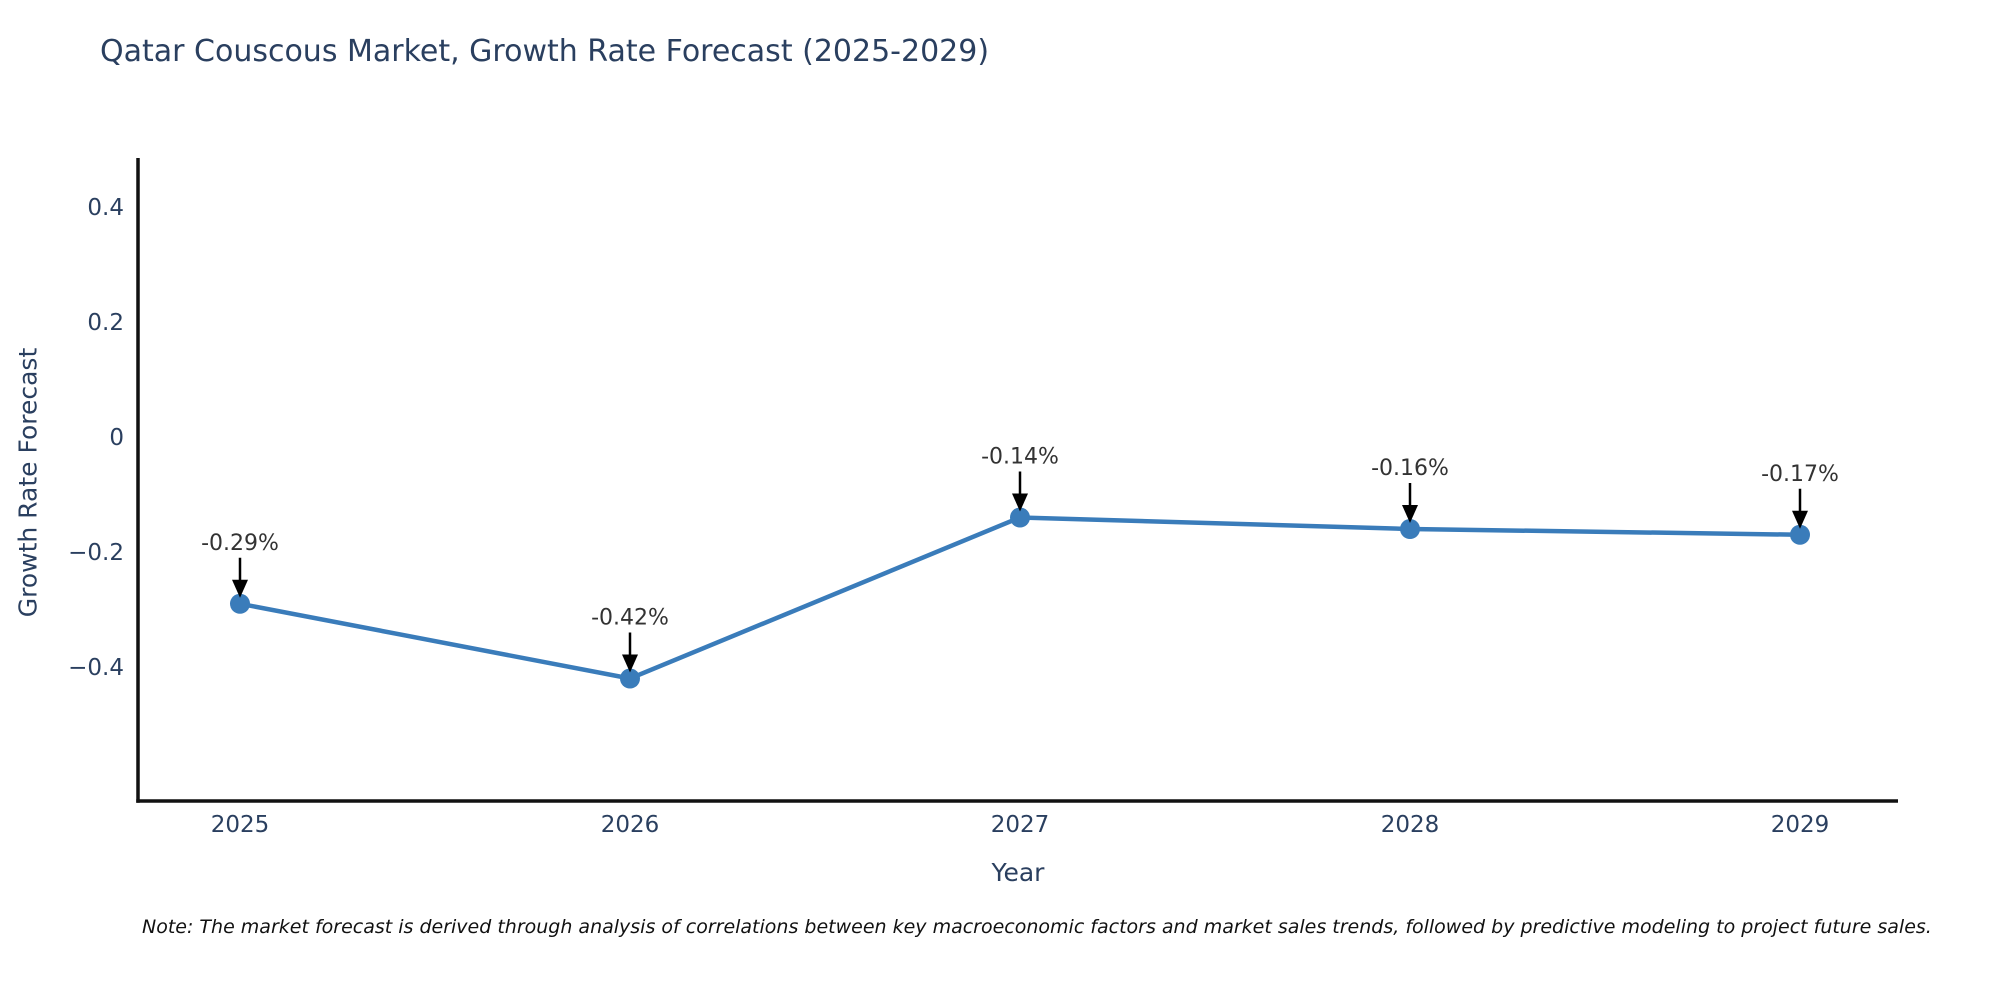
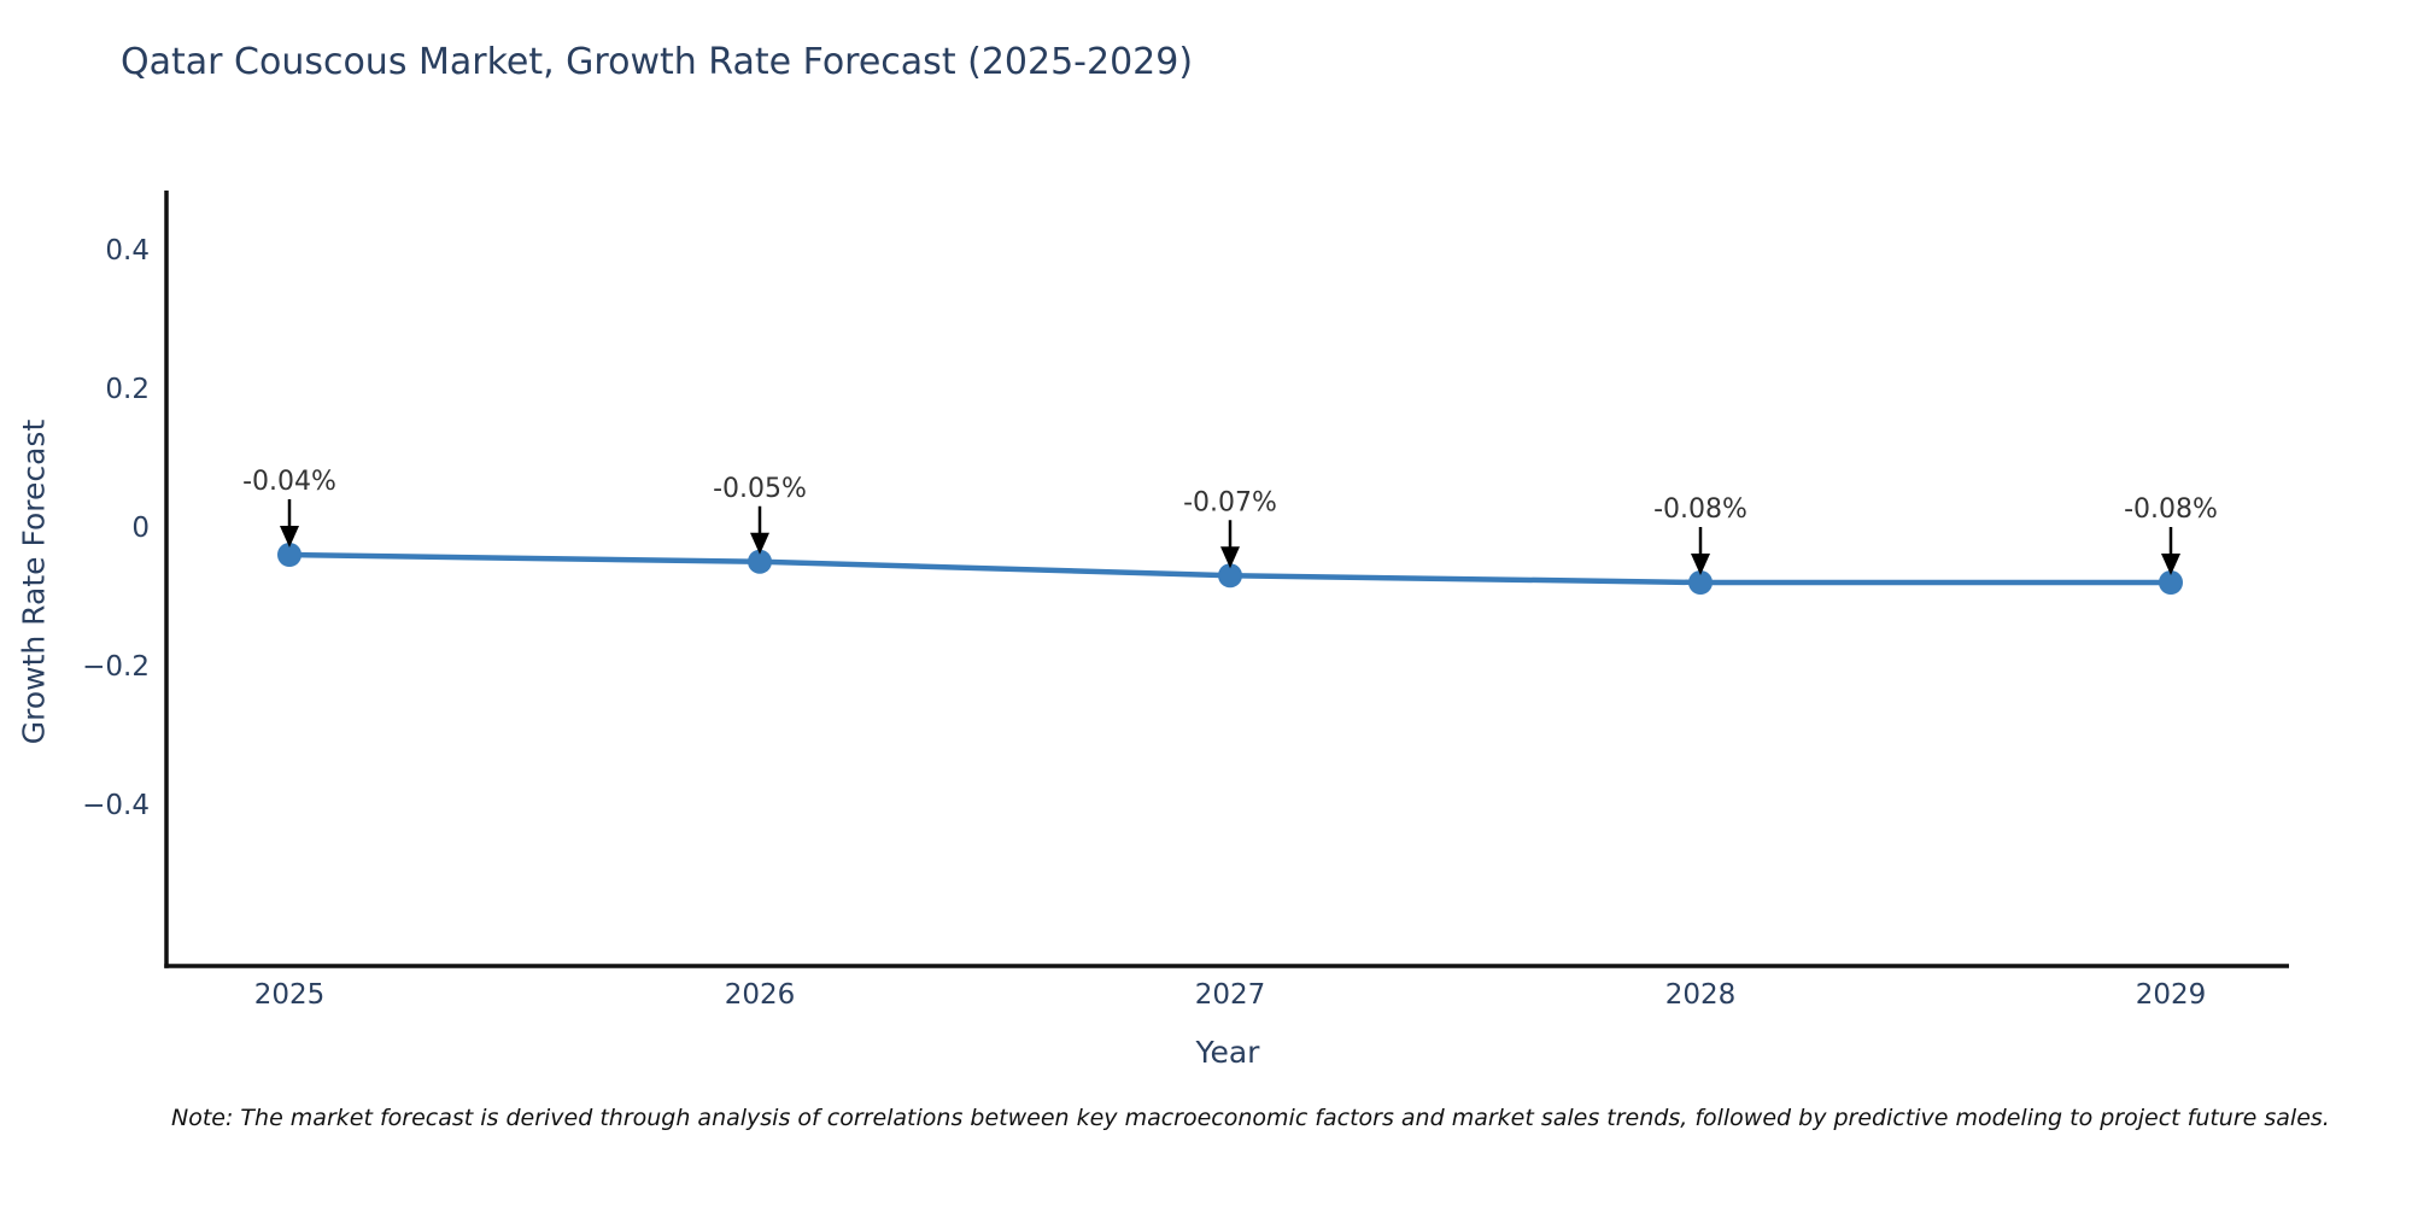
2025: -0.29% -> -0.04%
2026: -0.42% -> -0.05%
2027: -0.14% -> -0.07%
2028: -0.16% -> -0.08%
2029: -0.17% -> -0.08%
